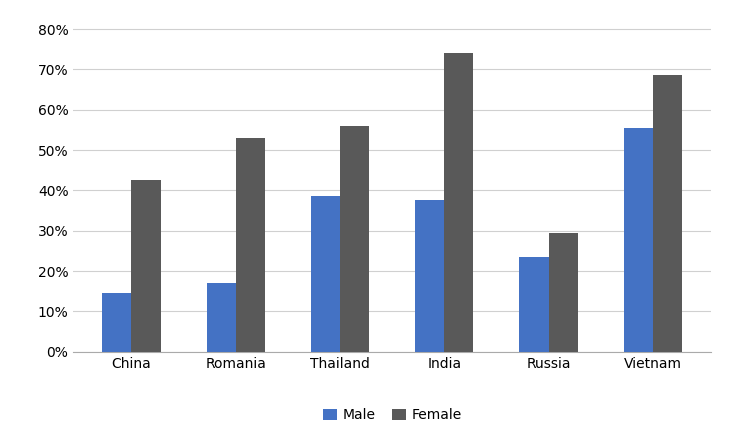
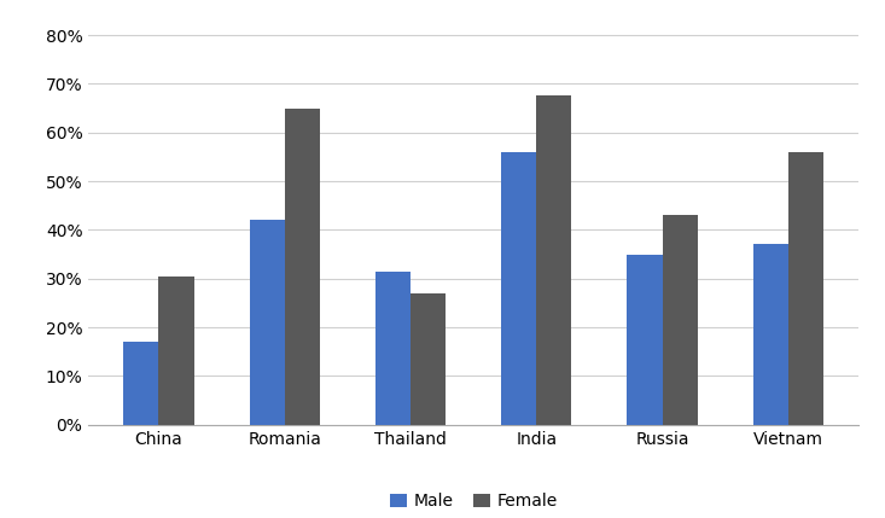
Male/China: 14.5% -> 17.0%
Female/China: 42.5% -> 30.5%
Male/Romania: 17.0% -> 42.0%
Female/Romania: 53.0% -> 65.0%
Male/Thailand: 38.5% -> 31.5%
Female/Thailand: 56.0% -> 27.0%
Male/India: 37.5% -> 56.0%
Female/India: 74.0% -> 67.5%
Male/Russia: 23.5% -> 35.0%
Female/Russia: 29.5% -> 43.0%
Male/Vietnam: 55.5% -> 37.0%
Female/Vietnam: 68.5% -> 56.0%
